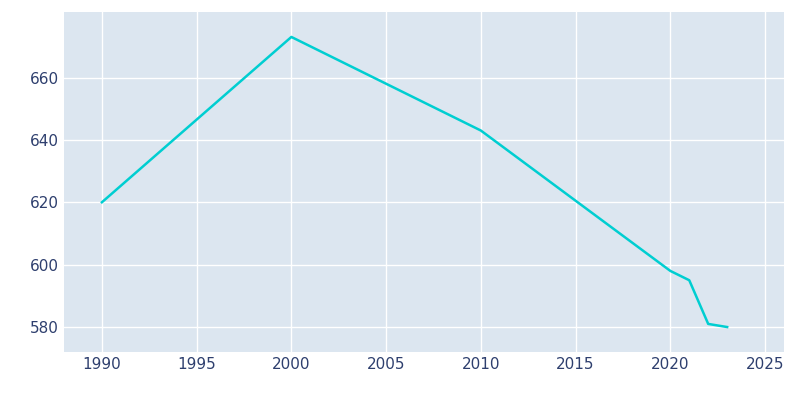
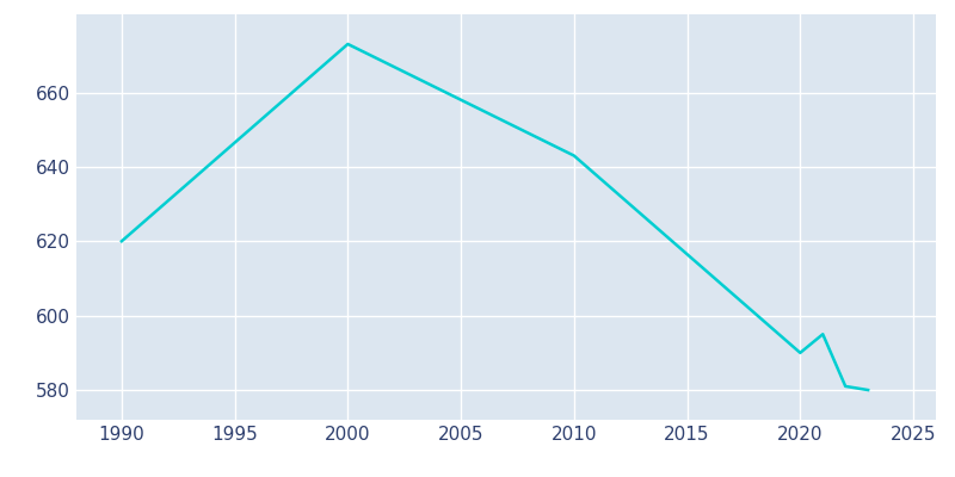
2020: 598 -> 590
